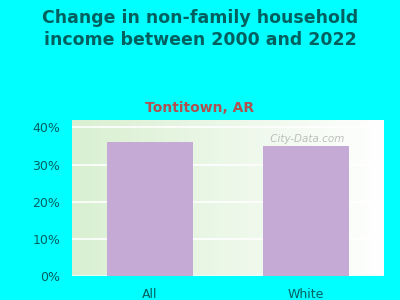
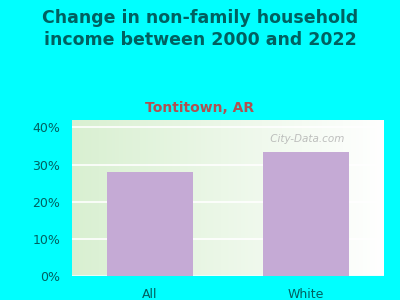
All: 36.0% -> 28.0%
White: 35.0% -> 33.5%
